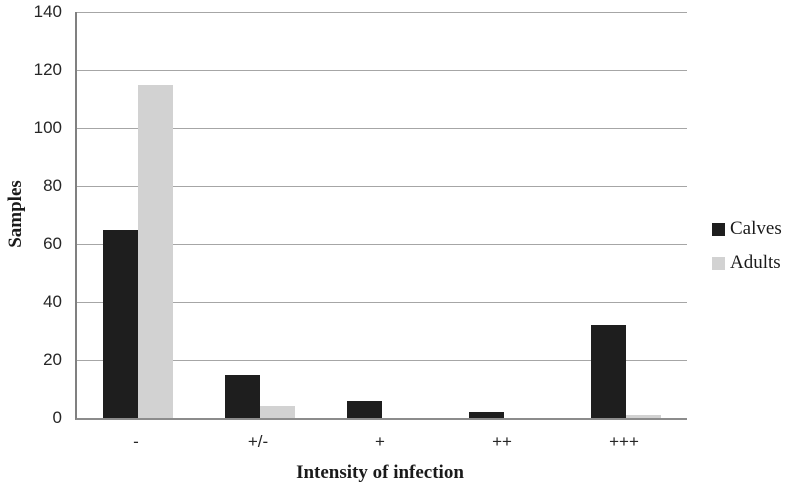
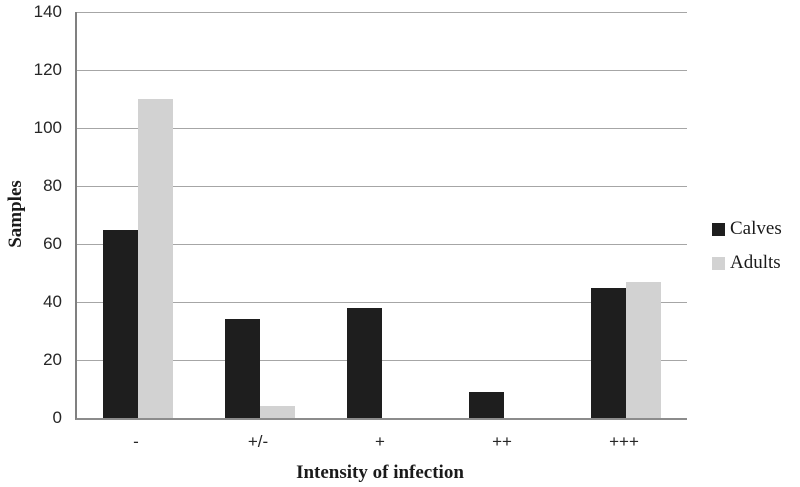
Adults/-: 115 -> 110
Calves/+/-: 15 -> 34
Calves/+: 6 -> 38
Calves/++: 2 -> 9
Calves/+++: 32 -> 45
Adults/+++: 1 -> 47
